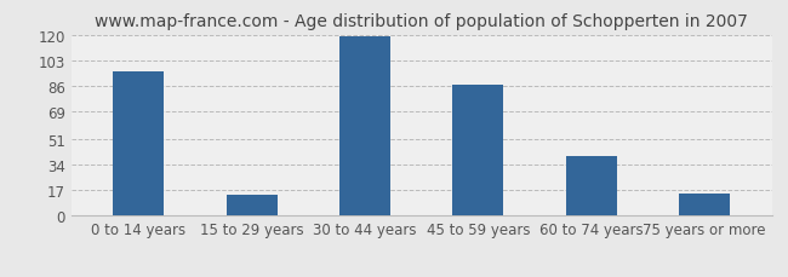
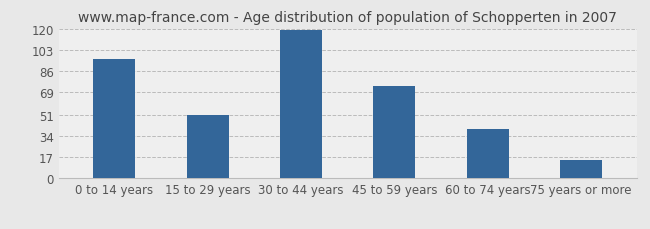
15 to 29 years: 14 -> 51
45 to 59 years: 87 -> 74
